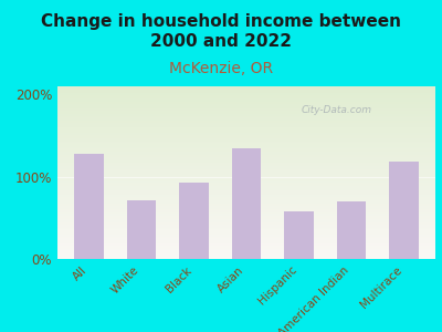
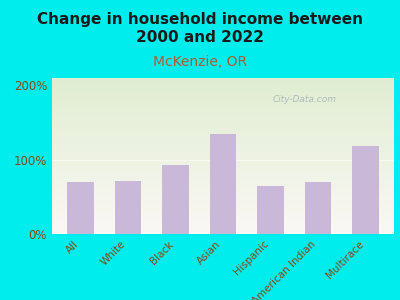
All: 128% -> 70%
Hispanic: 58% -> 65%
